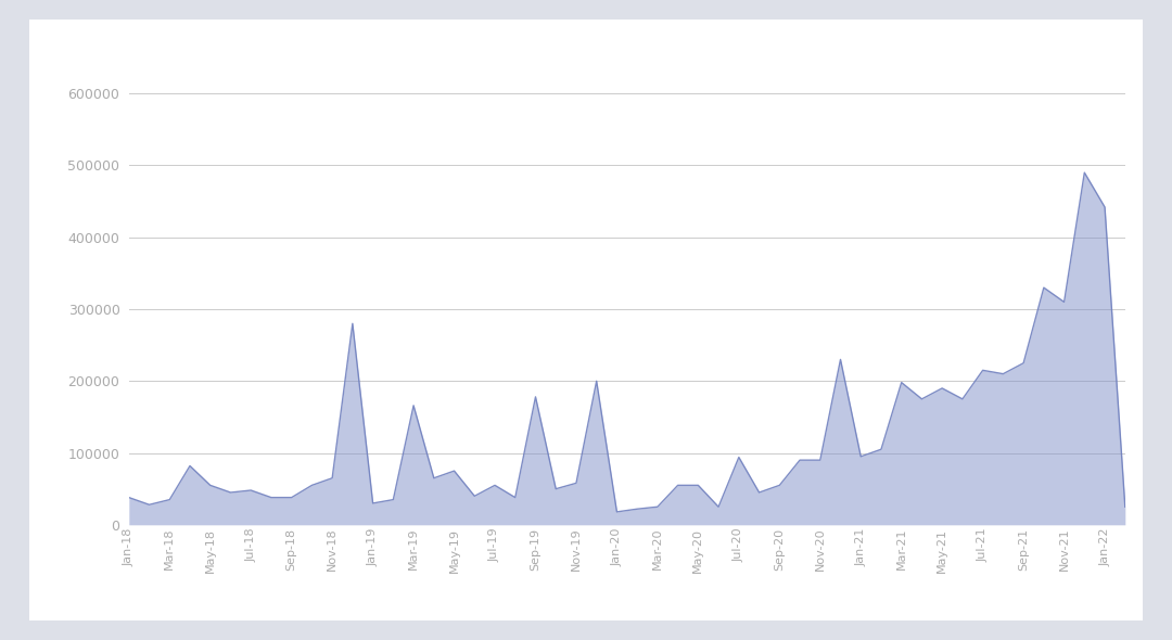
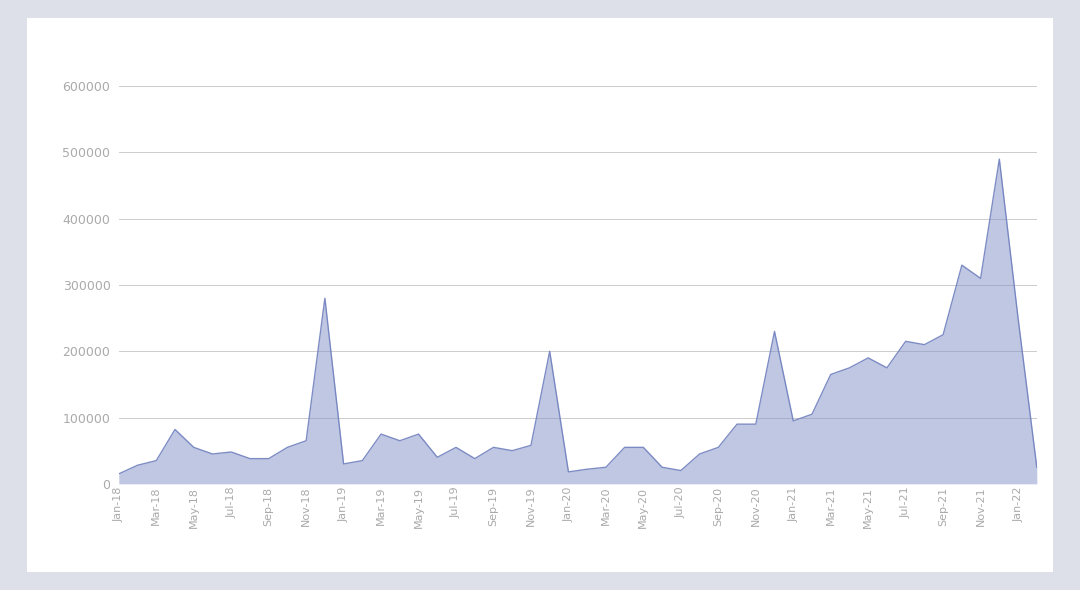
Jan-18: 38000 -> 15000
Mar-19: 166000 -> 75000
Sep-19: 178000 -> 55000
Jul-20: 94000 -> 20000
Mar-21: 198000 -> 165000
Jan-22: 442000 -> 250000
